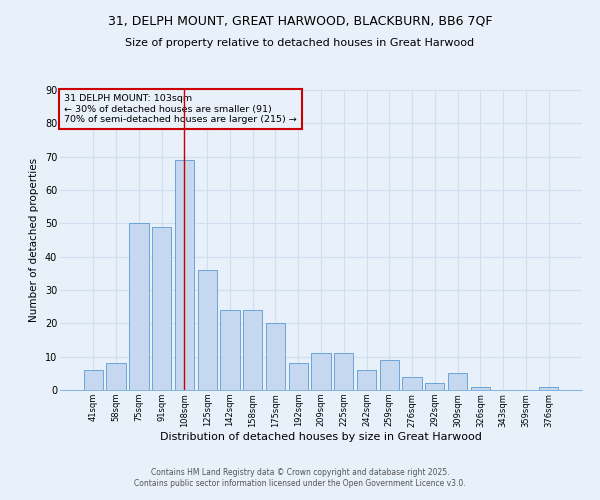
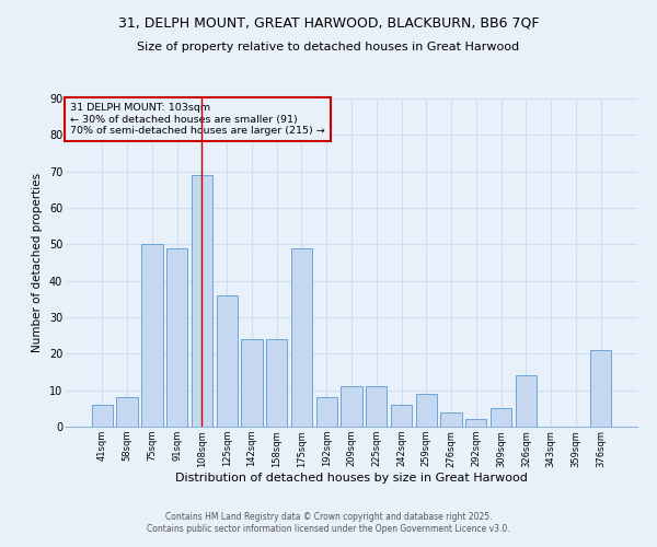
175sqm: 20 -> 49
326sqm: 1 -> 14
376sqm: 1 -> 21
